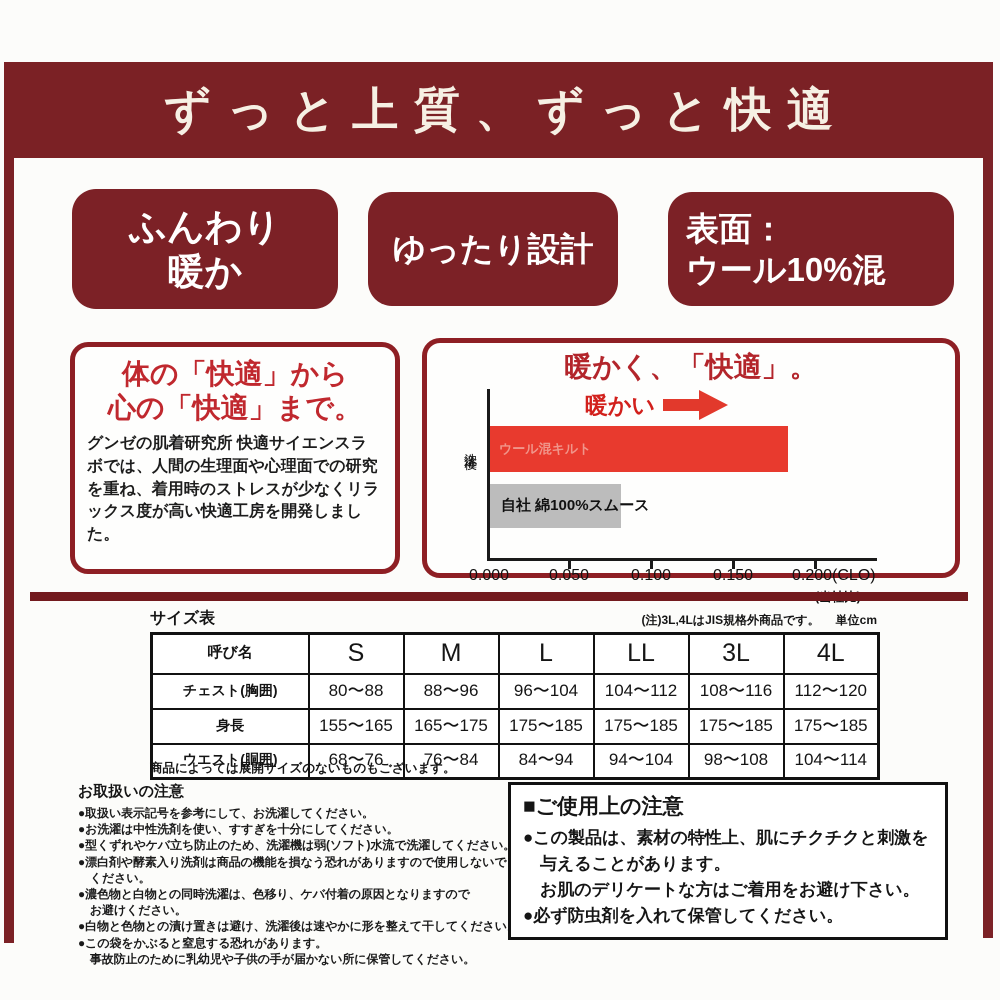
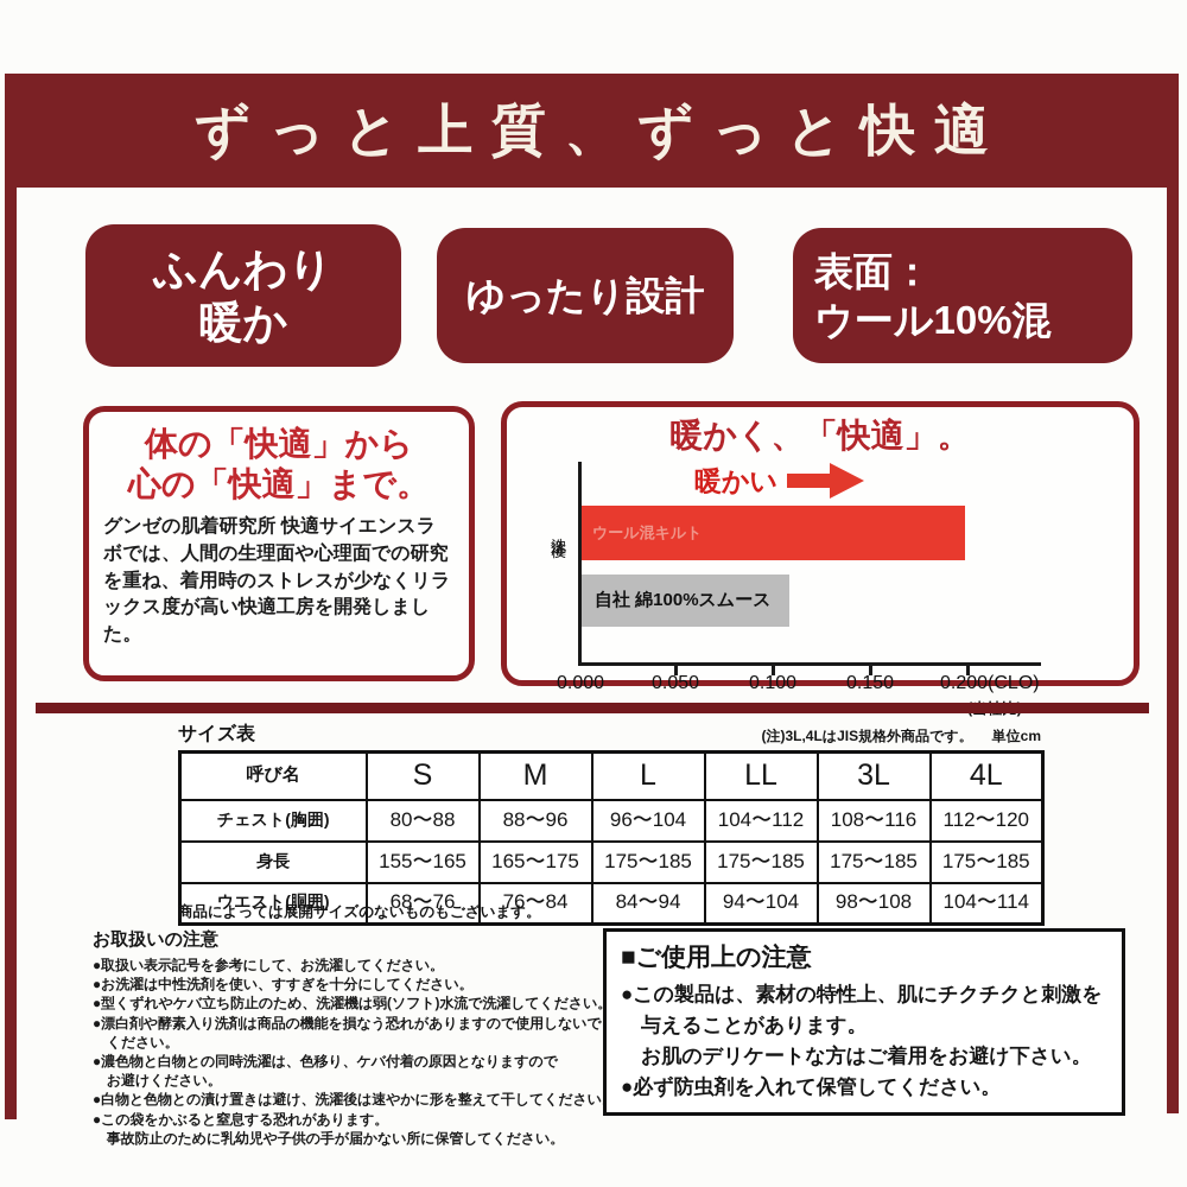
ウール混キルト: 0.182 -> 0.197
自社 綿100%スムース: 0.080 -> 0.107
